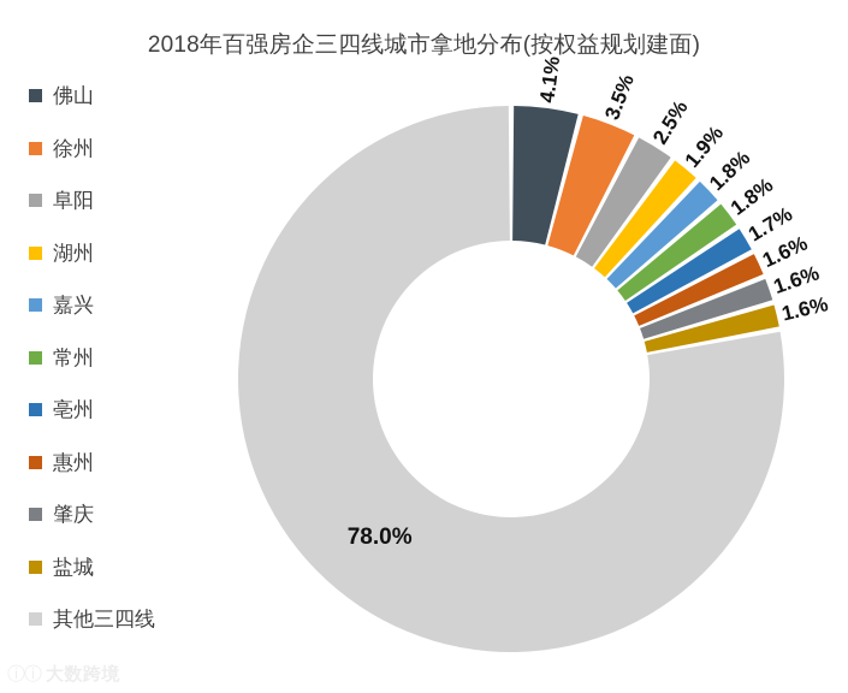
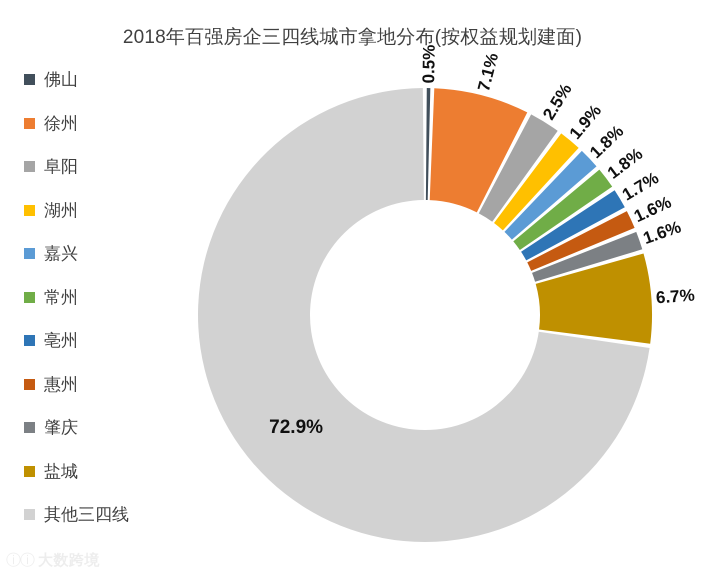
佛山: 4.1% -> 0.5%
徐州: 3.5% -> 7.1%
盐城: 1.6% -> 6.7%
其他三四线: 78.0% -> 72.9%
